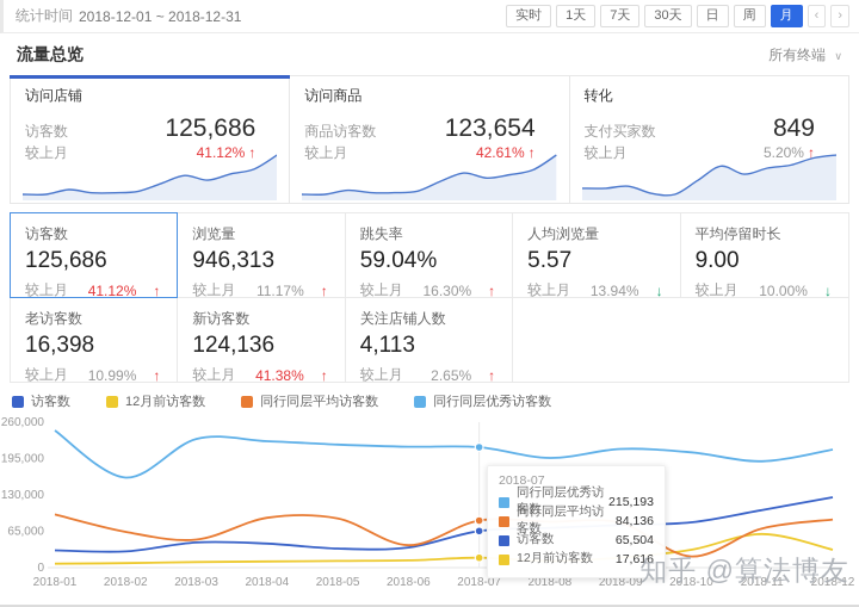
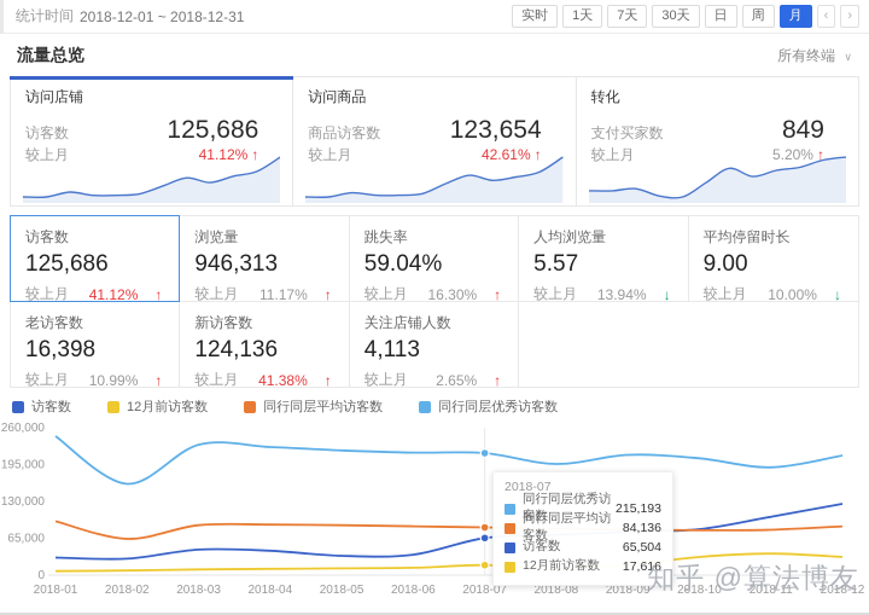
同行同层平均访客数/2018-03: 50000 -> 90000
同行同层平均访客数/2018-06: 40000 -> 90000
同行同层平均访客数/2018-10: 20000 -> 80000
12月前访客数/2018-11: 60000 -> 40000
同行同层平均访客数/2018-11: 70000 -> 80000
